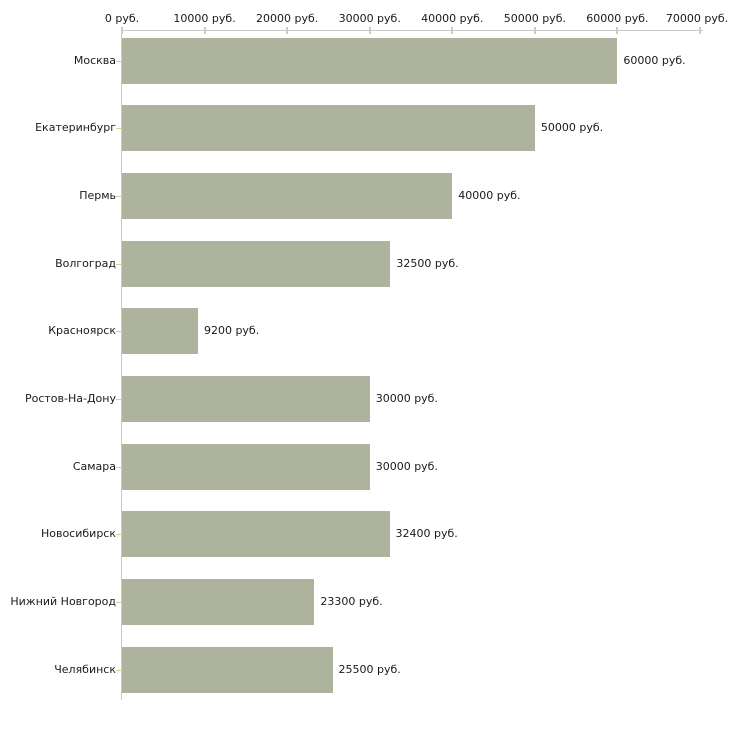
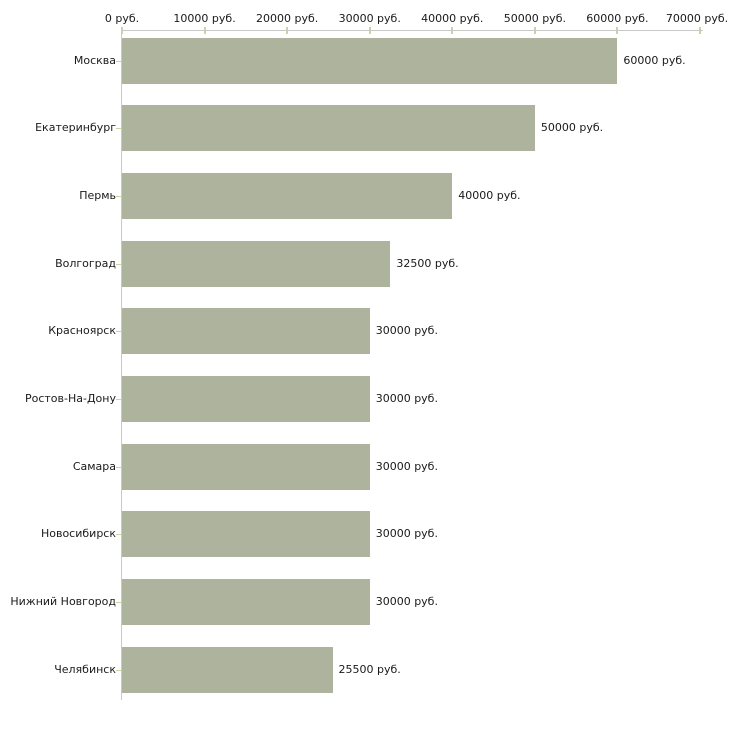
Красноярск: 9200 -> 30000
Новосибирск: 32400 -> 30000
Нижний Новгород: 23300 -> 30000
